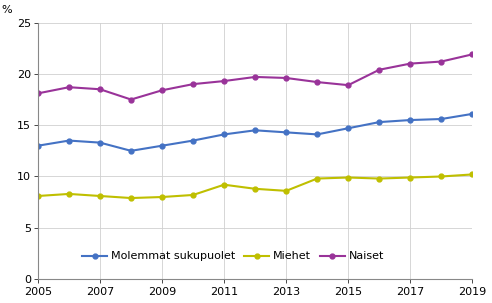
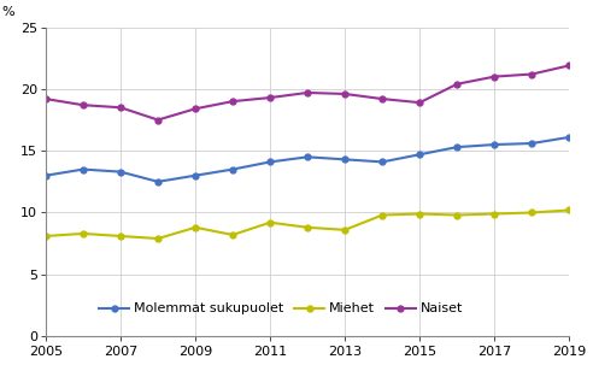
Naiset/2005: 18.1 -> 19.2
Miehet/2009: 8.0 -> 8.8
